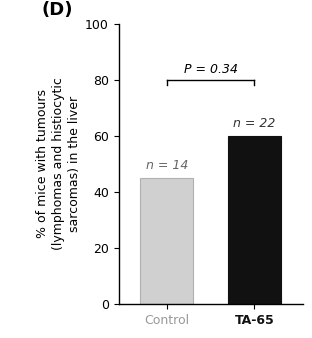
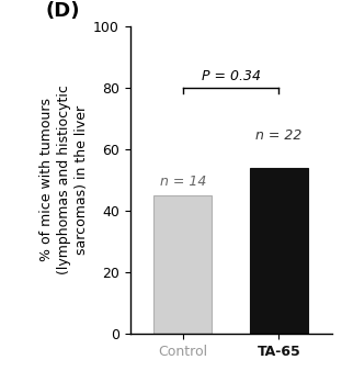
TA-65: 60 -> 54
